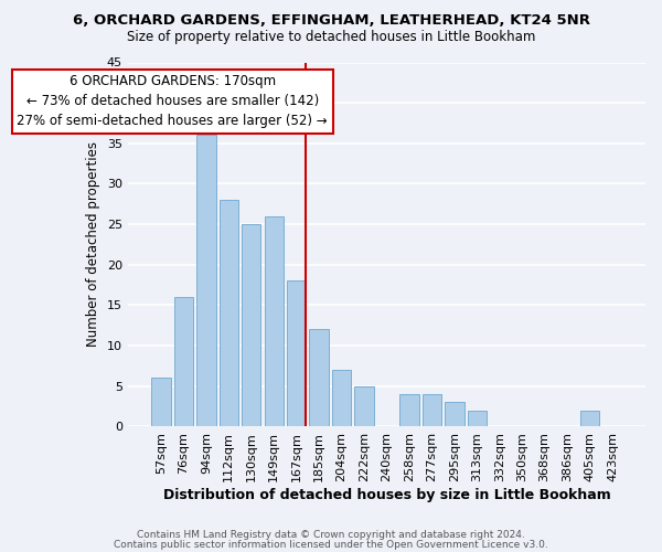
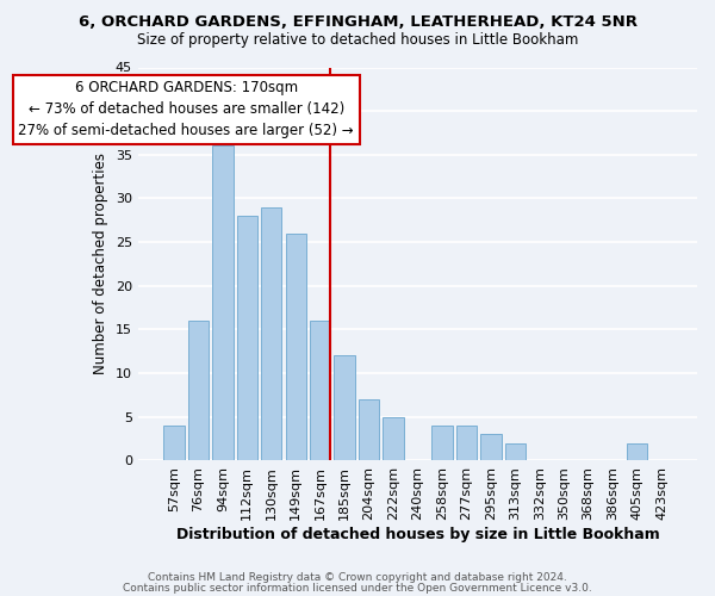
57sqm: 6 -> 4
130sqm: 25 -> 29
167sqm: 18 -> 16
